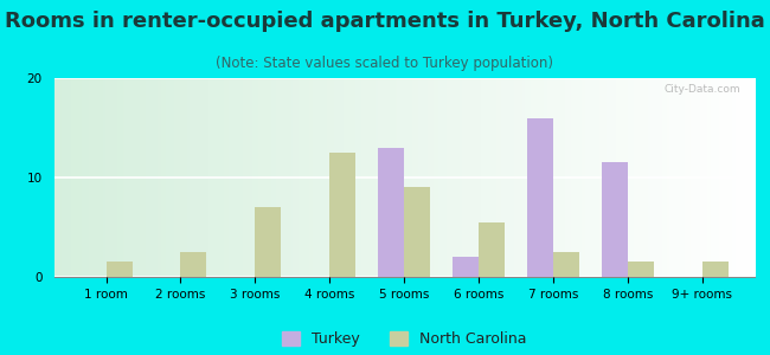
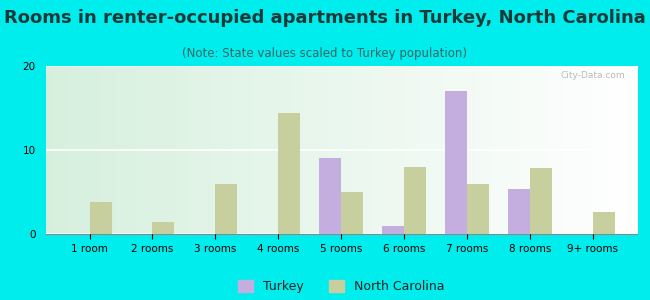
North Carolina/1 room: 1.5 -> 3.8
North Carolina/2 rooms: 2.5 -> 1.4
North Carolina/3 rooms: 7.0 -> 6.0
North Carolina/4 rooms: 12.5 -> 14.4
Turkey/5 rooms: 13.0 -> 9.0
North Carolina/5 rooms: 9.0 -> 5.0
Turkey/6 rooms: 2.0 -> 1.0
North Carolina/6 rooms: 5.5 -> 8.0
Turkey/7 rooms: 16.0 -> 17.0
North Carolina/7 rooms: 2.5 -> 6.0
Turkey/8 rooms: 11.5 -> 5.4
North Carolina/8 rooms: 1.5 -> 7.8
North Carolina/9+ rooms: 1.5 -> 2.6
